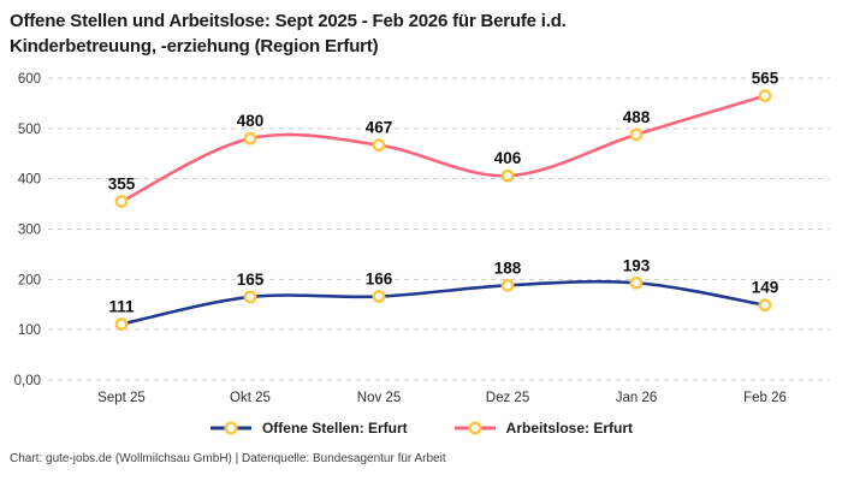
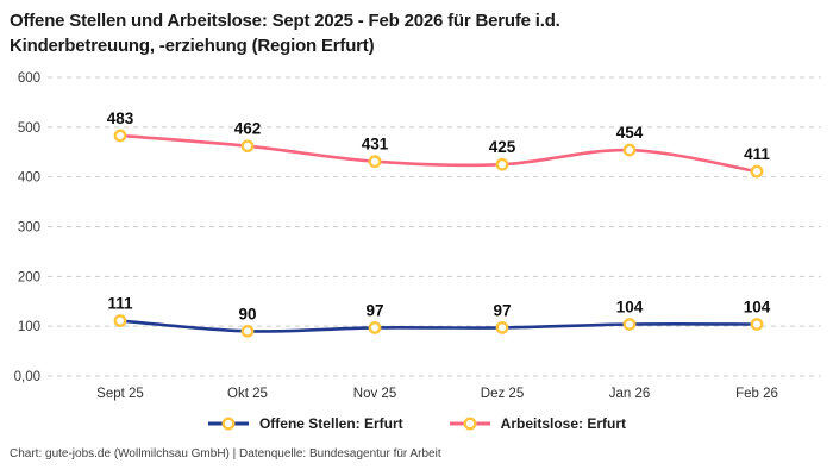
Arbeitslose: Erfurt/Sept 25: 355 -> 483
Offene Stellen: Erfurt/Okt 25: 165 -> 90
Arbeitslose: Erfurt/Okt 25: 480 -> 462
Offene Stellen: Erfurt/Nov 25: 166 -> 97
Arbeitslose: Erfurt/Nov 25: 467 -> 431
Offene Stellen: Erfurt/Dez 25: 188 -> 97
Arbeitslose: Erfurt/Dez 25: 406 -> 425
Offene Stellen: Erfurt/Jan 26: 193 -> 104
Arbeitslose: Erfurt/Jan 26: 488 -> 454
Offene Stellen: Erfurt/Feb 26: 149 -> 104
Arbeitslose: Erfurt/Feb 26: 565 -> 411
